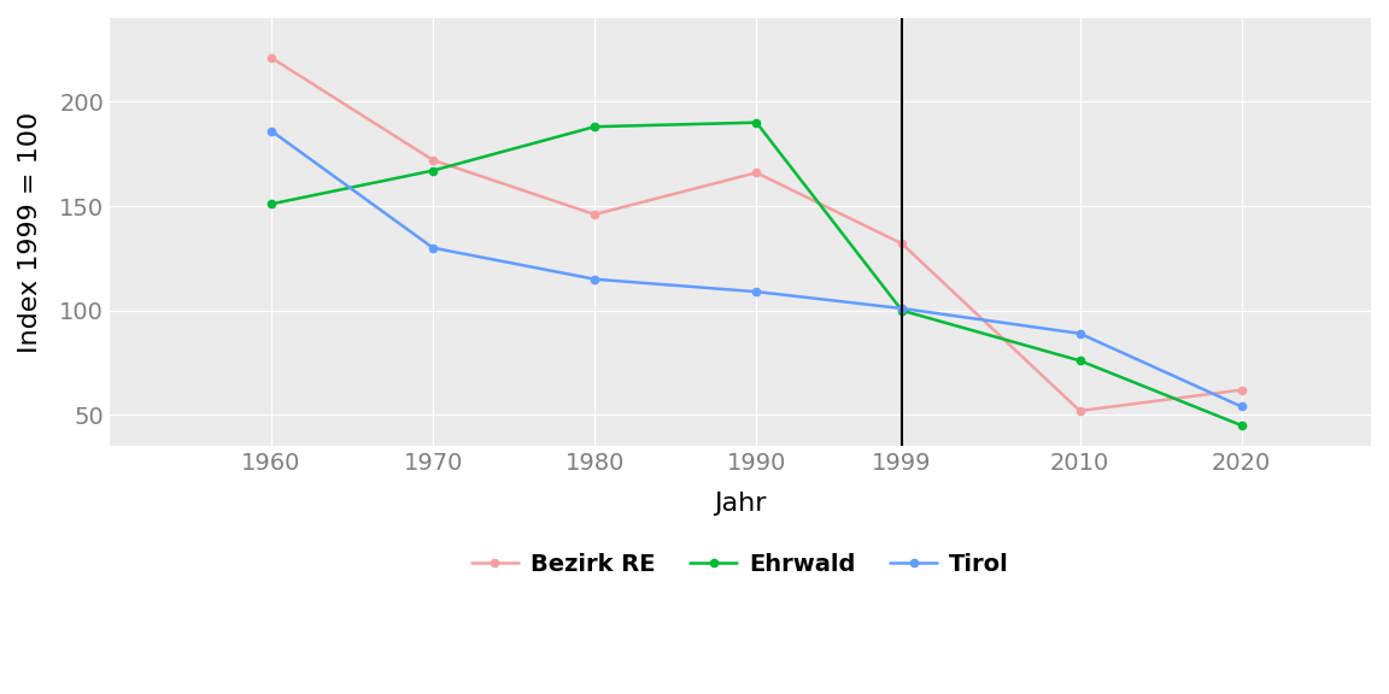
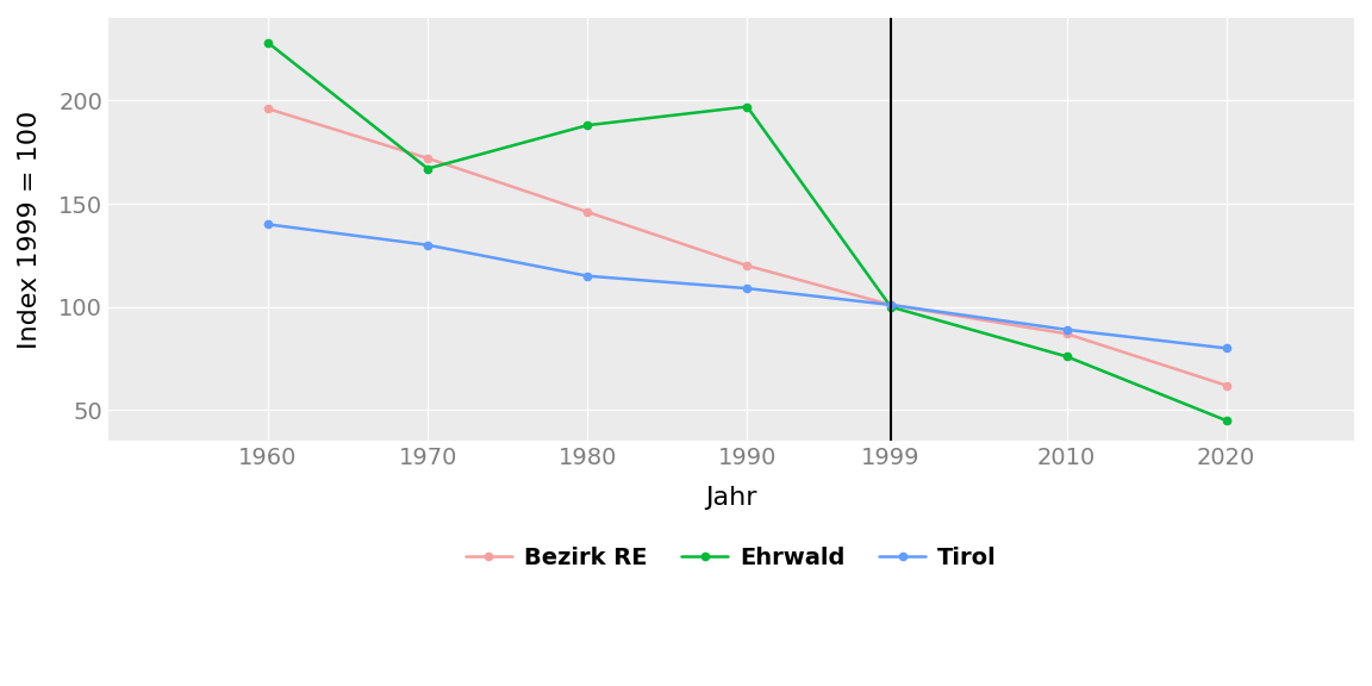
Bezirk RE/1960: 221 -> 196
Ehrwald/1960: 151 -> 228
Tirol/1960: 186 -> 140
Bezirk RE/1990: 166 -> 120
Ehrwald/1990: 190 -> 197
Bezirk RE/1999: 132 -> 101
Bezirk RE/2010: 52 -> 87
Tirol/2020: 54 -> 80
